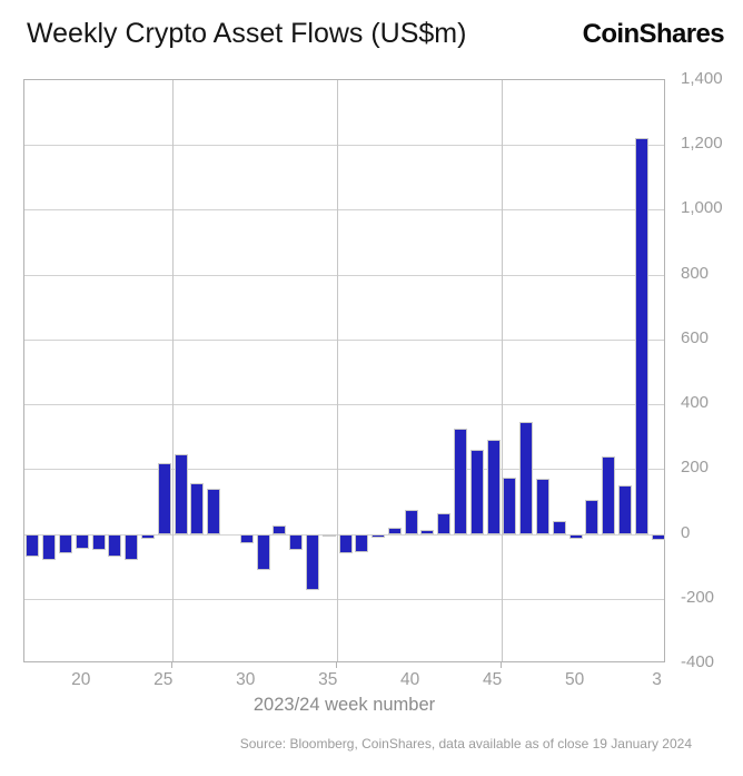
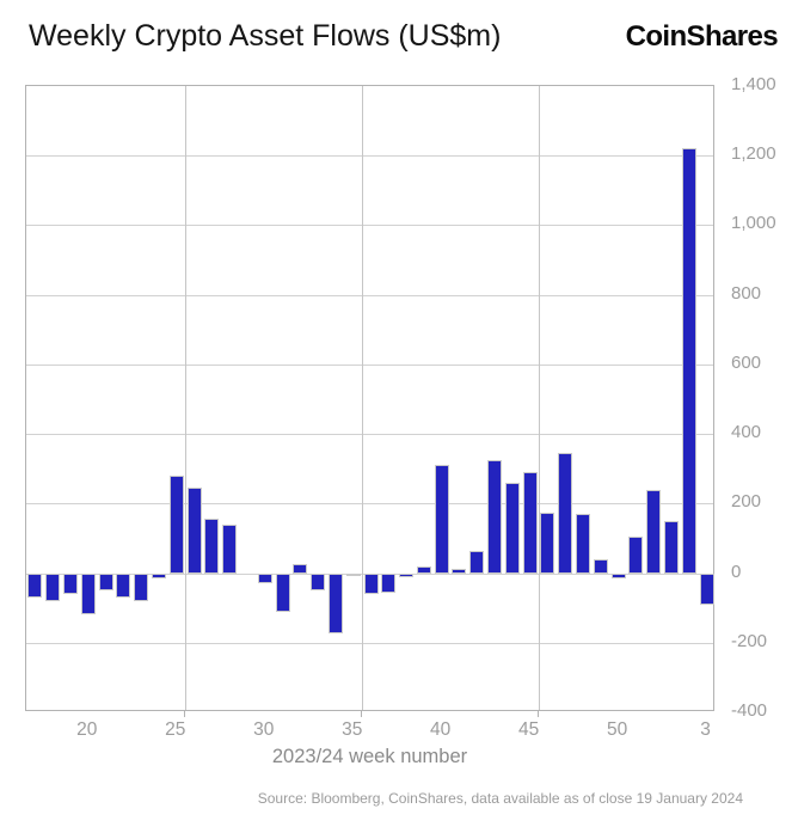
20: -40 -> -120
25: 220 -> 280
40: 80 -> 310
3: -20 -> -90
